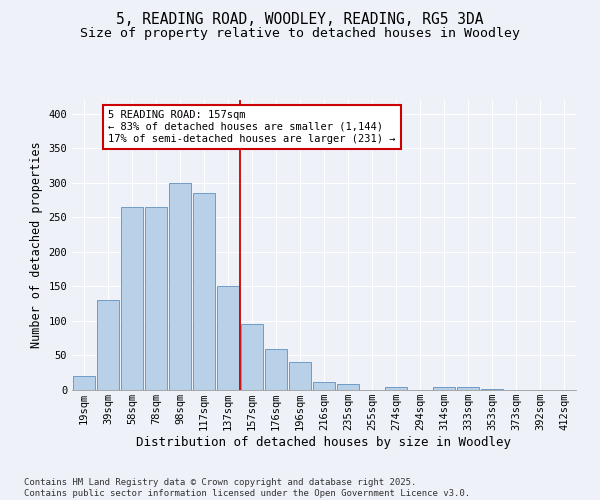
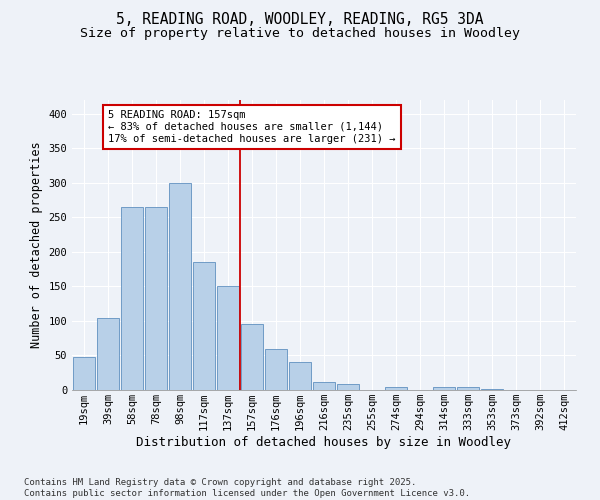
19sqm: 20 -> 48
39sqm: 130 -> 104
117sqm: 285 -> 186
